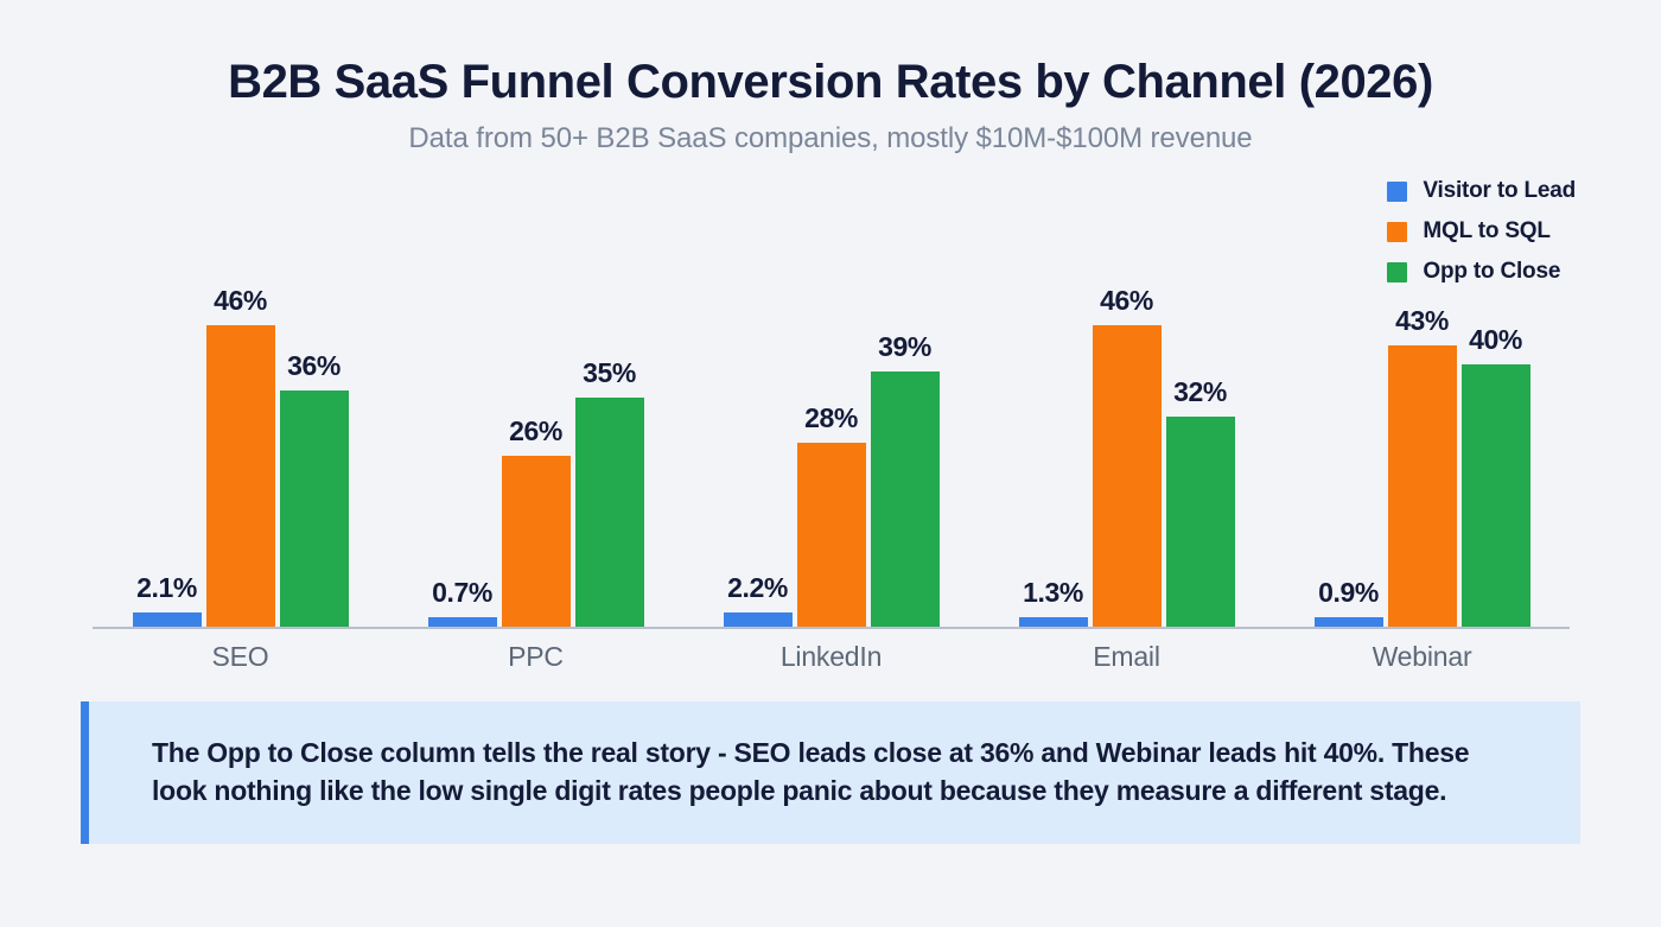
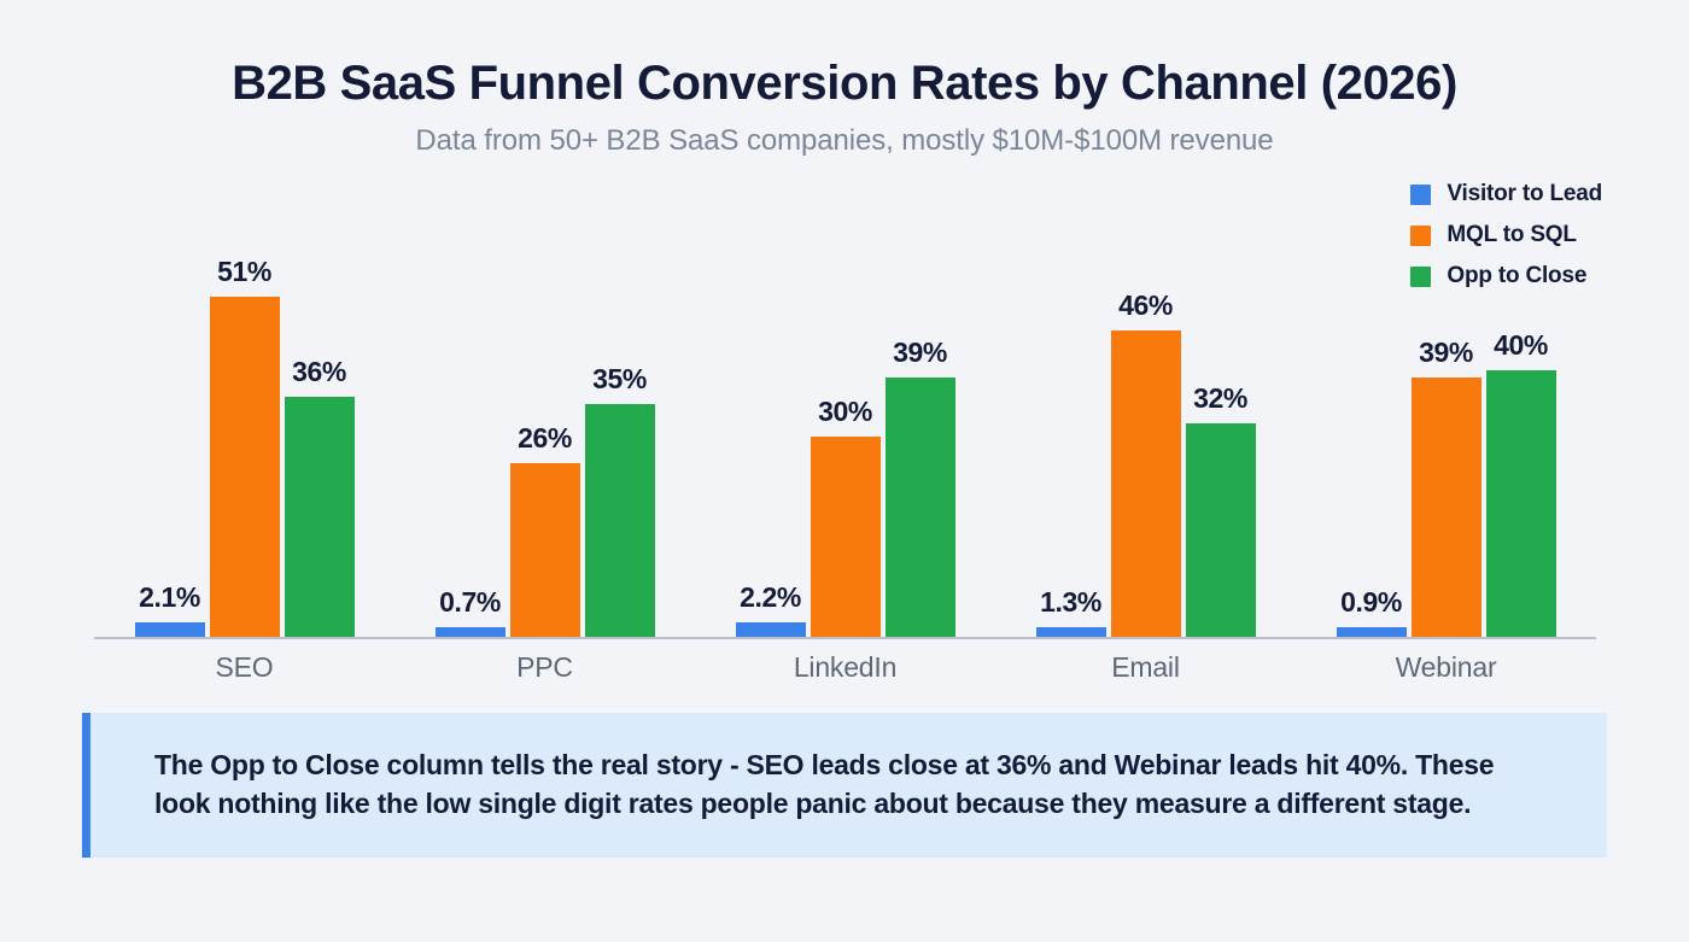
MQL to SQL/SEO: 46% -> 51%
MQL to SQL/LinkedIn: 28% -> 30%
MQL to SQL/Webinar: 43% -> 39%
